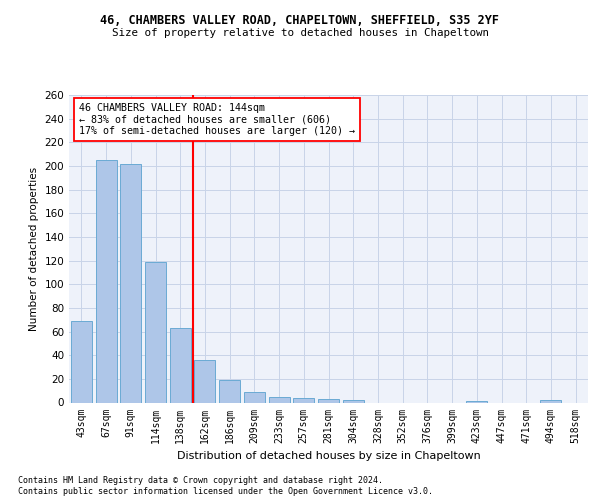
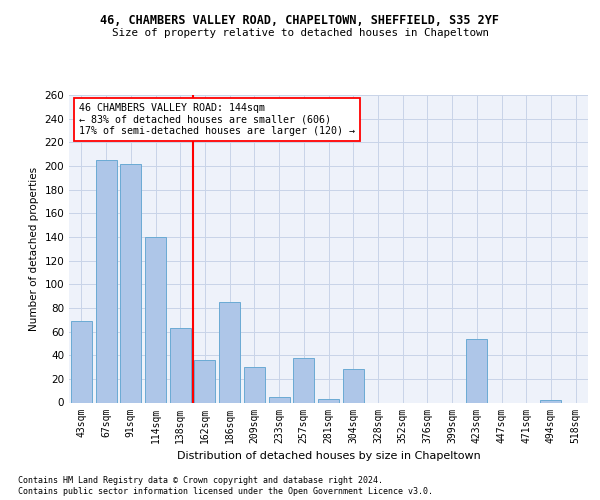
114sqm: 119 -> 140
186sqm: 19 -> 85
209sqm: 9 -> 30
257sqm: 4 -> 38
304sqm: 2 -> 28
423sqm: 1 -> 54
